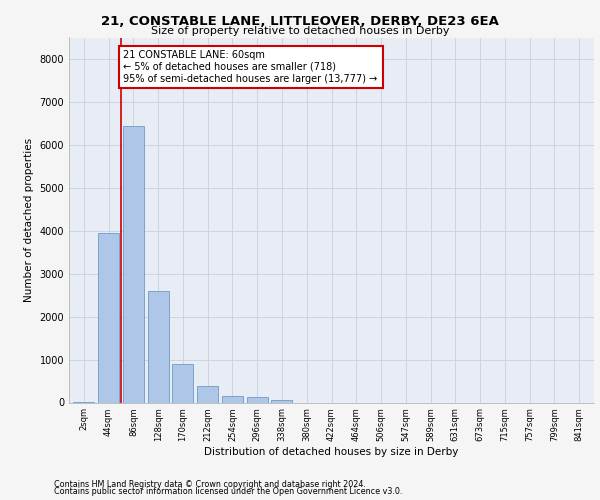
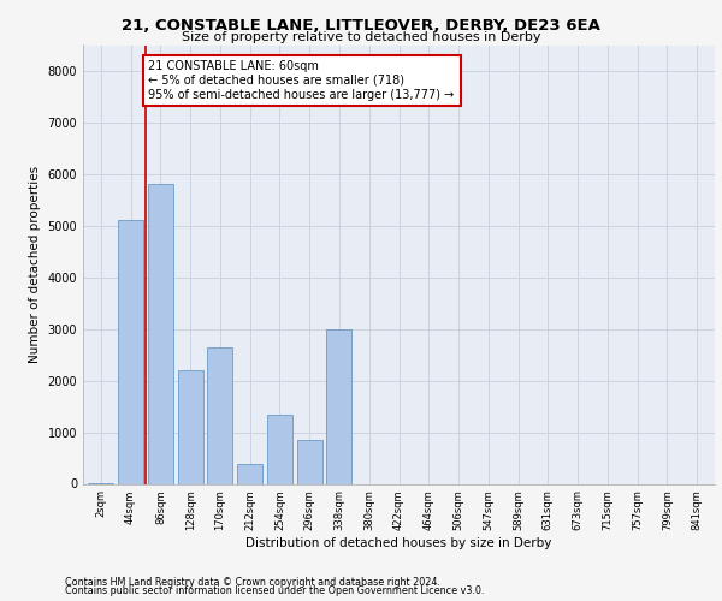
44sqm: 3950 -> 5100
86sqm: 6450 -> 5800
128sqm: 2600 -> 2200
170sqm: 900 -> 2650
254sqm: 150 -> 1350
296sqm: 120 -> 850
338sqm: 60 -> 3000
